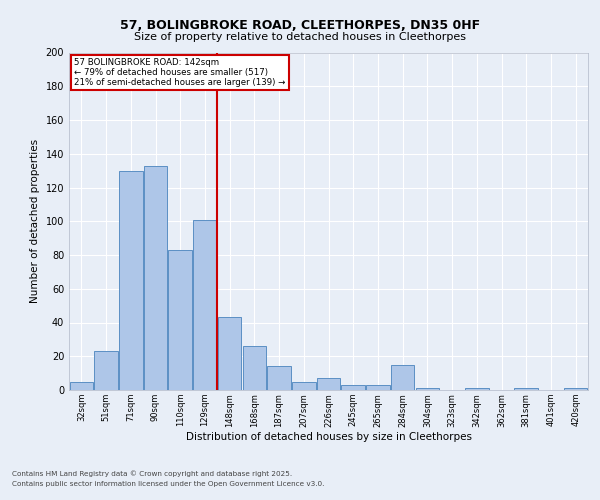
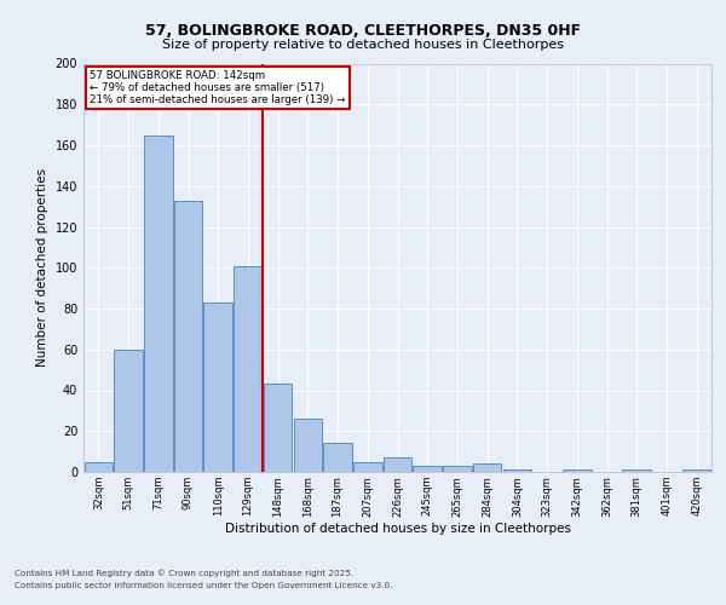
51sqm: 23 -> 60
71sqm: 130 -> 165
284sqm: 15 -> 4
